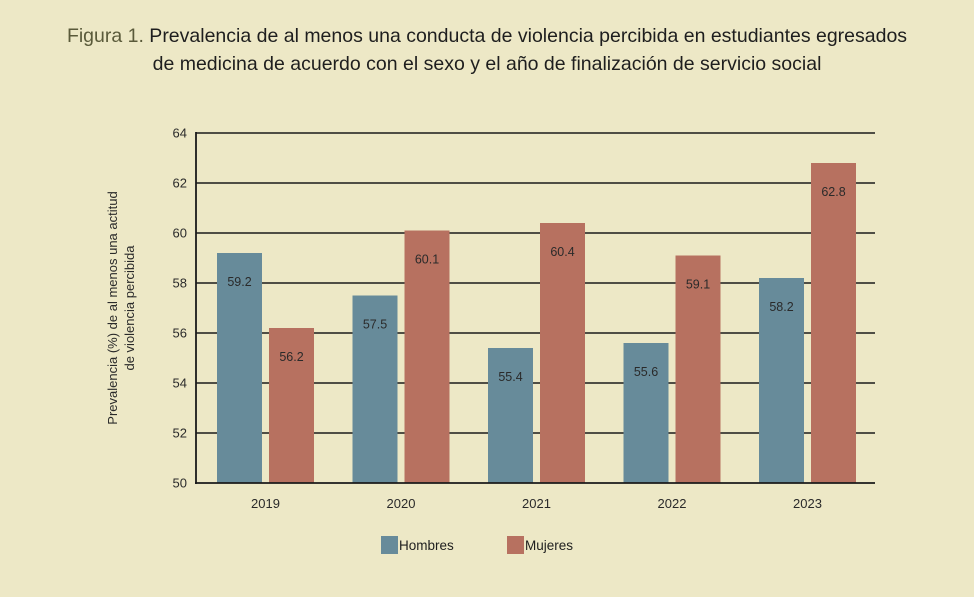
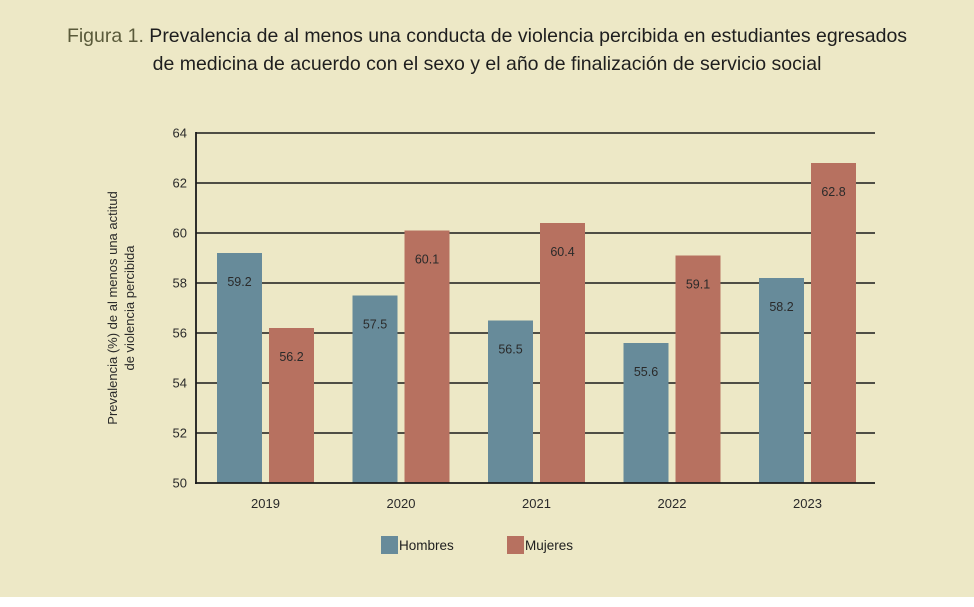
Hombres/2021: 55.4 -> 56.5
